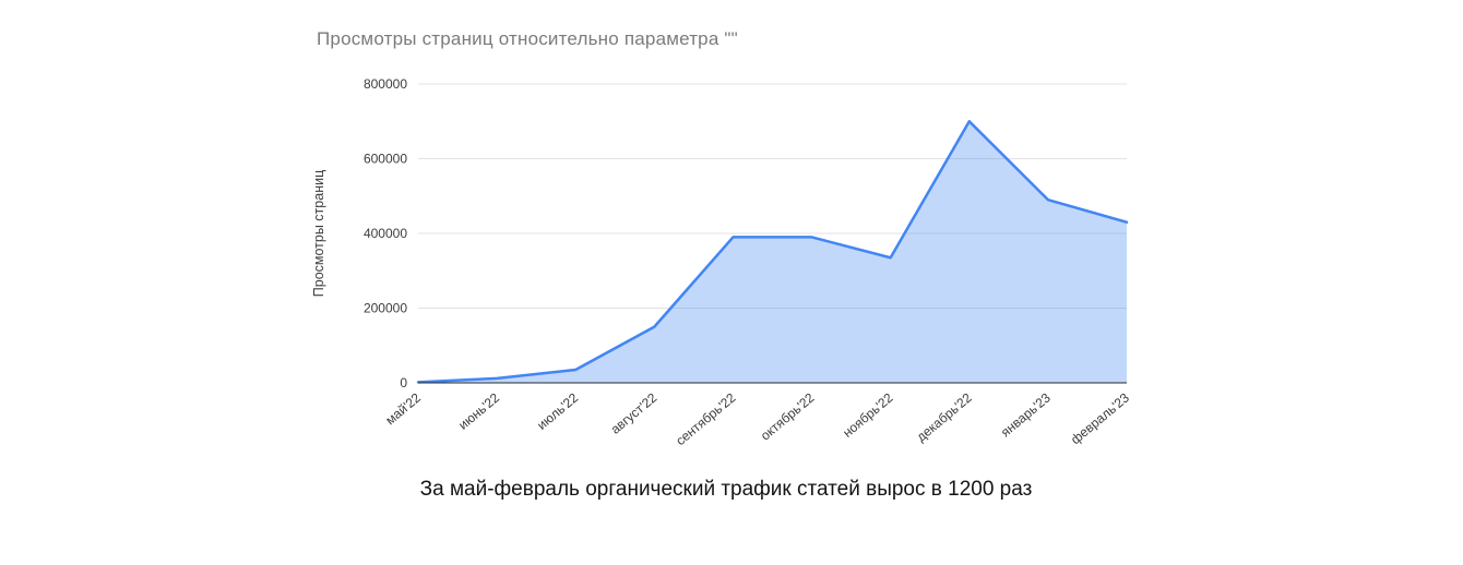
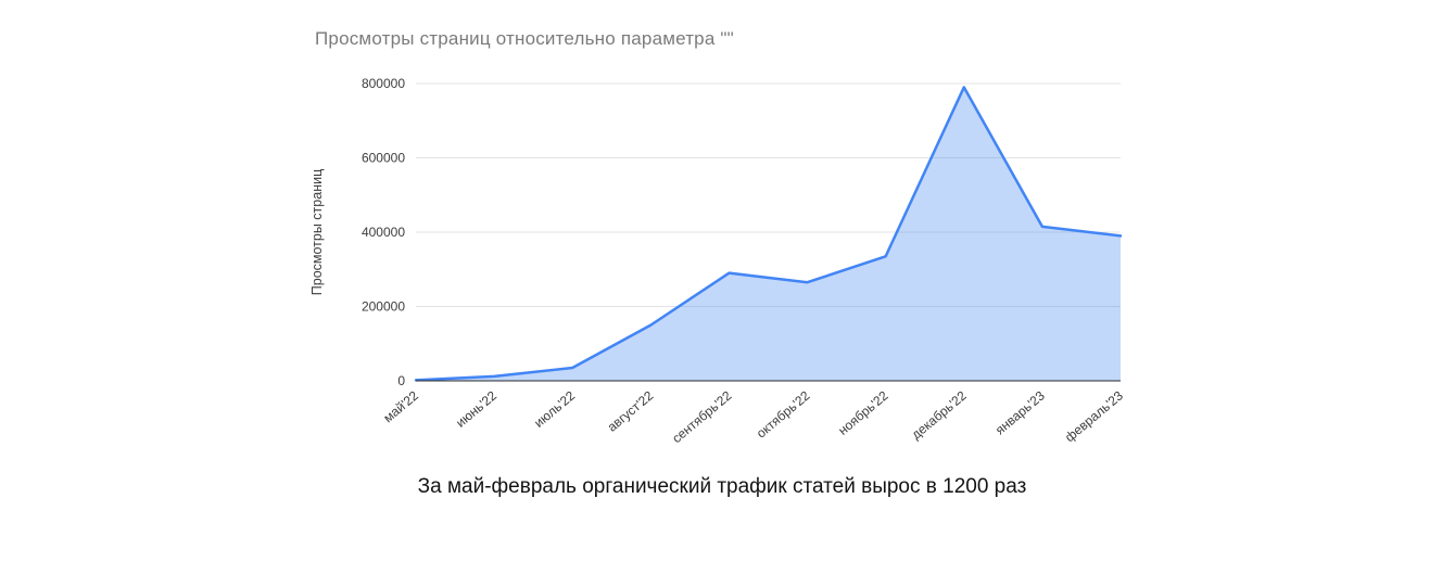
сентябрь'22: 390000 -> 290000
октябрь'22: 390000 -> 260000
декабрь'22: 700000 -> 790000
январь'23: 490000 -> 420000
февраль'23: 430000 -> 390000
